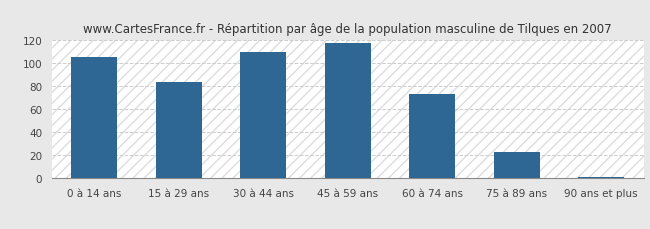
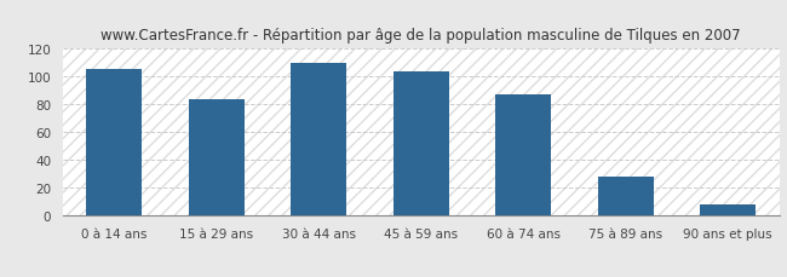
45 à 59 ans: 118 -> 104
60 à 74 ans: 73 -> 87
75 à 89 ans: 23 -> 28
90 ans et plus: 1 -> 8
